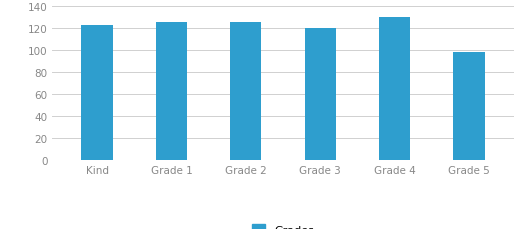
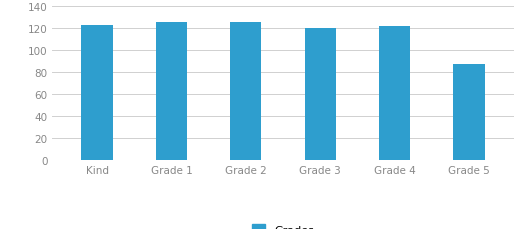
Grade 4: 130 -> 122
Grade 5: 98 -> 87
